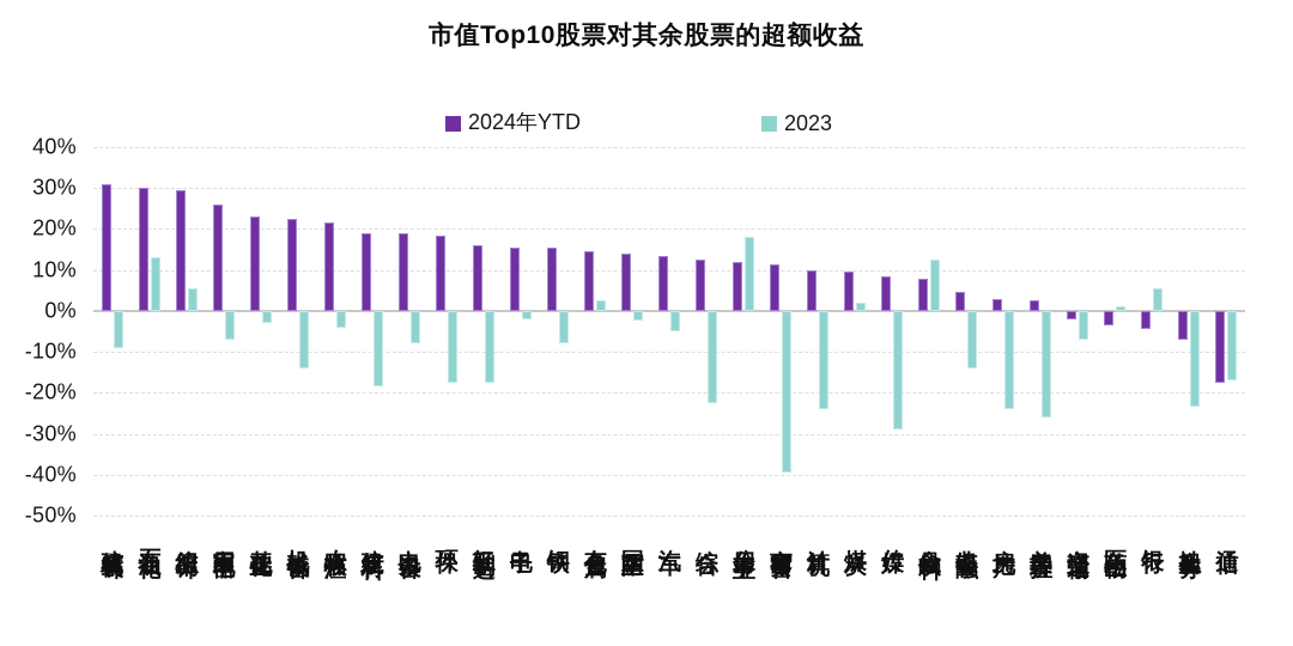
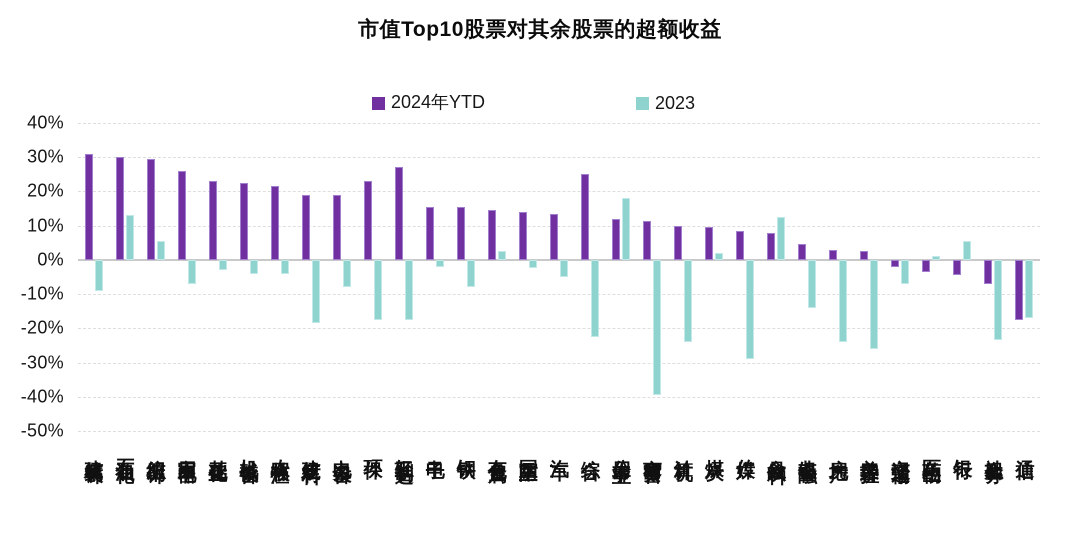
2023/机械设备: -14% -> -4%
2024年YTD/环保: 18% -> 23%
2024年YTD/轻工制造: 16% -> 27%
2024年YTD/综合: 12% -> 25%
